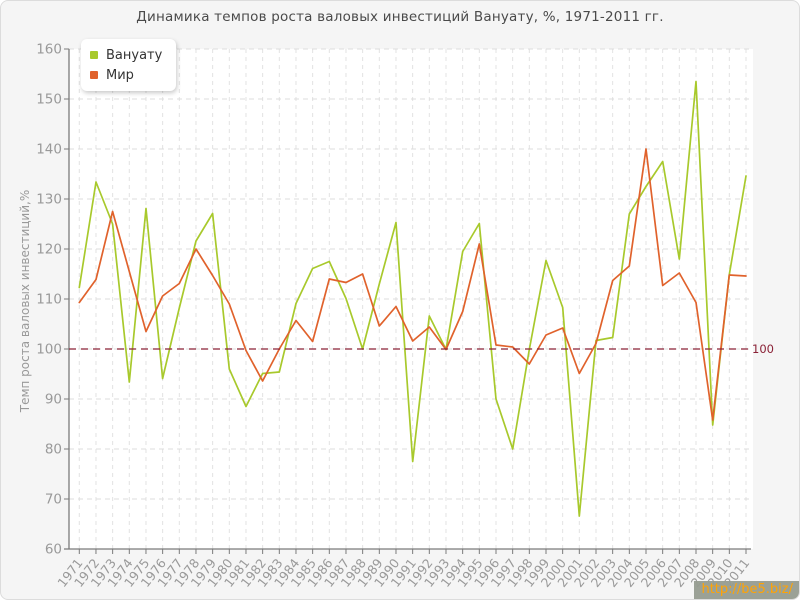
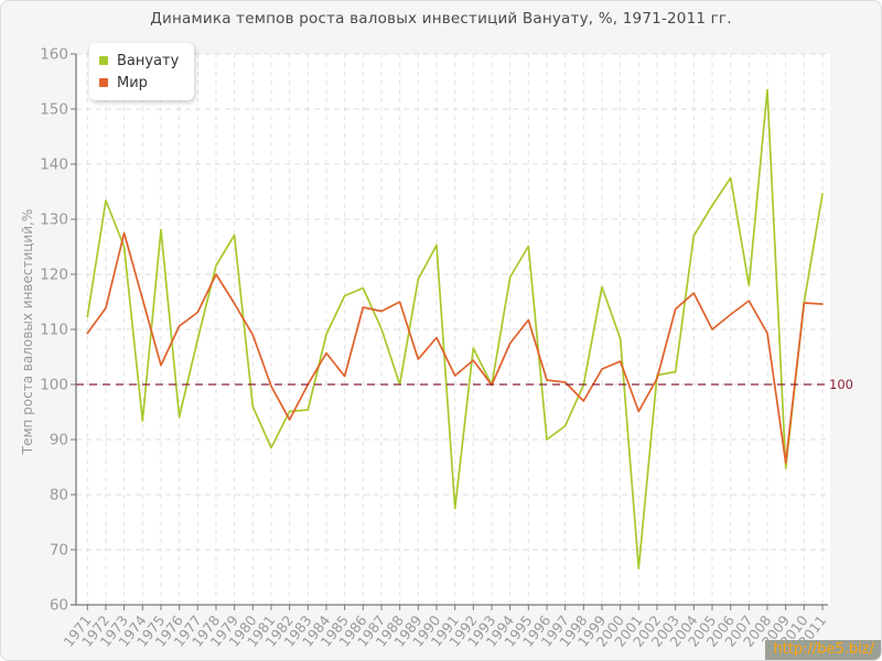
Вануату/1989: 113 -> 119
Мир/1995: 121 -> 112
Вануату/1997: 80 -> 92
Мир/2005: 140 -> 110
